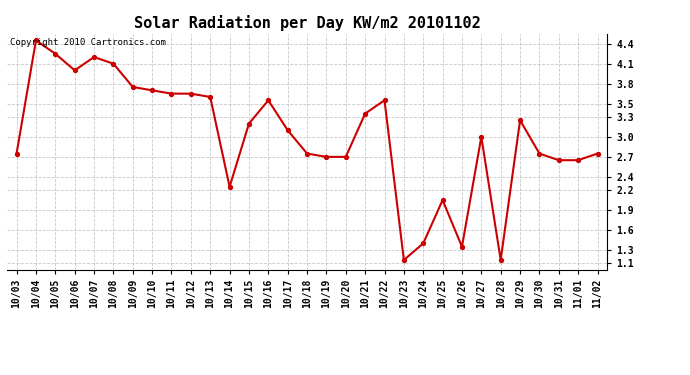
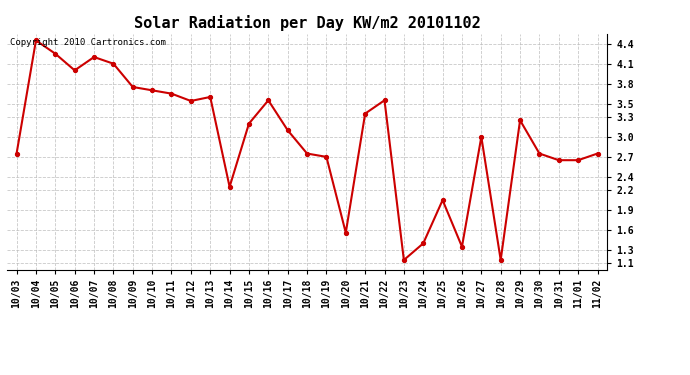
10/12: 3.65 -> 3.54
10/20: 2.70 -> 1.56
